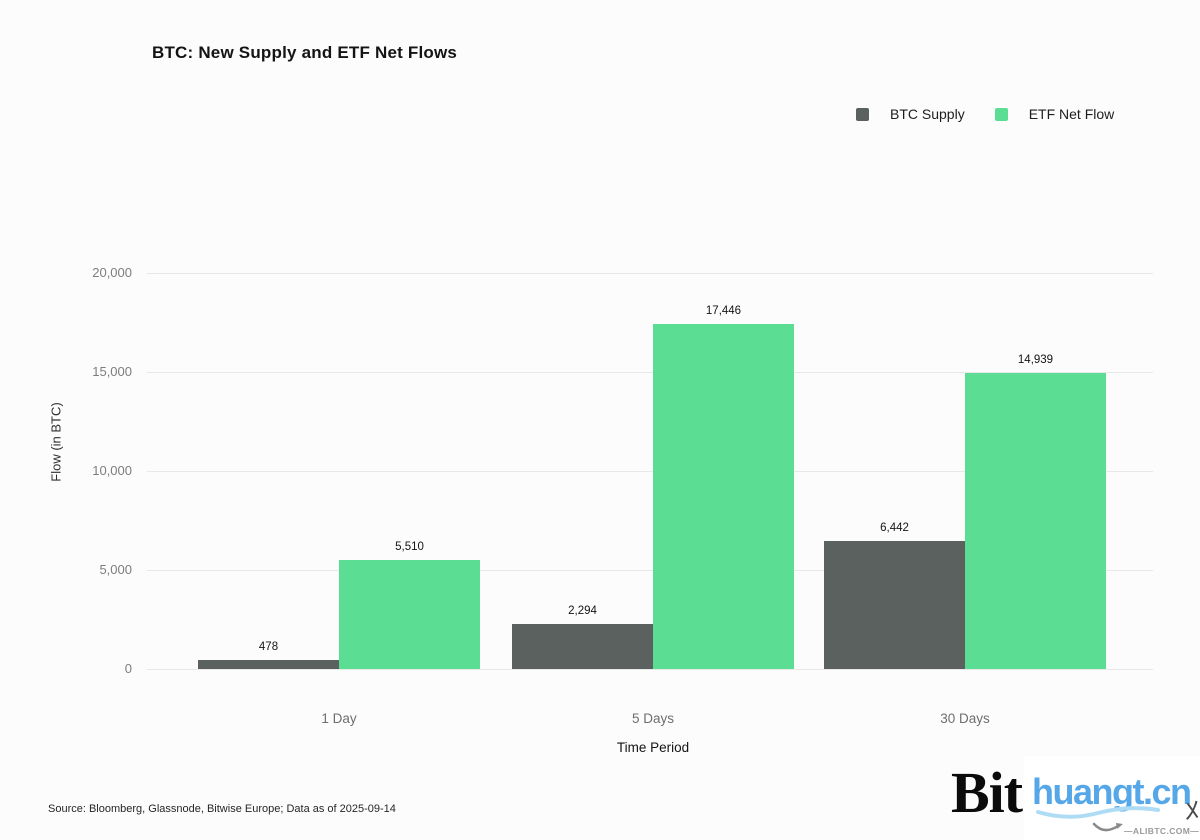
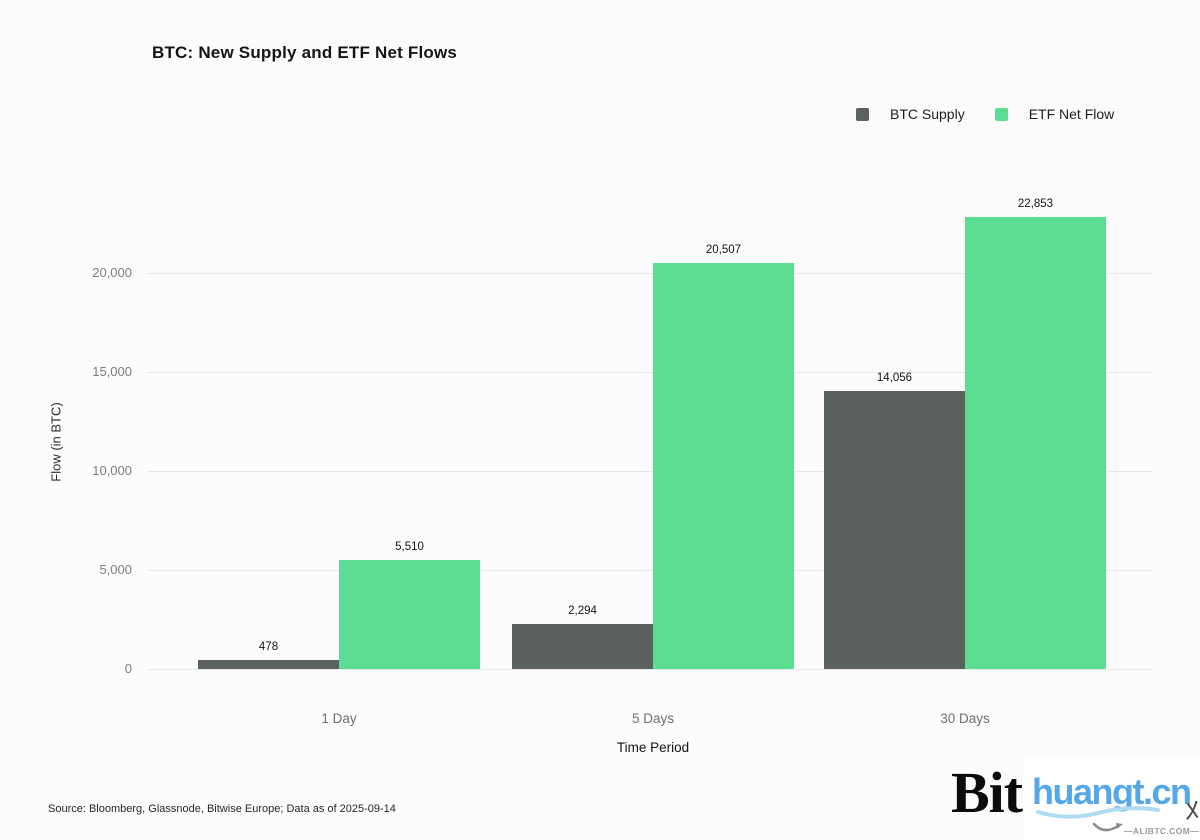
ETF Net Flow/5 Days: 17,446 -> 20,507
BTC Supply/30 Days: 6,442 -> 14,056
ETF Net Flow/30 Days: 14,939 -> 22,853
